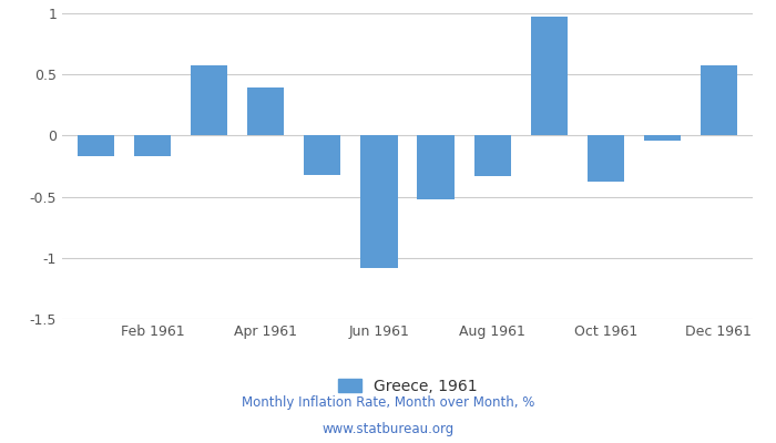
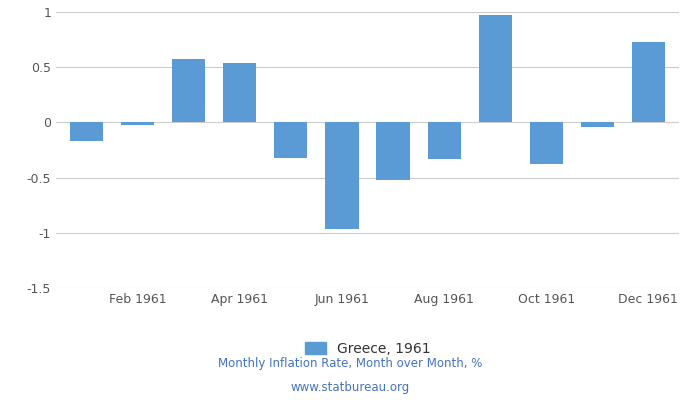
Feb 1961: -0.17 -> -0.02
Apr 1961: 0.39 -> 0.54
Jun 1961: -1.08 -> -0.97
Dec 1961: 0.57 -> 0.73
